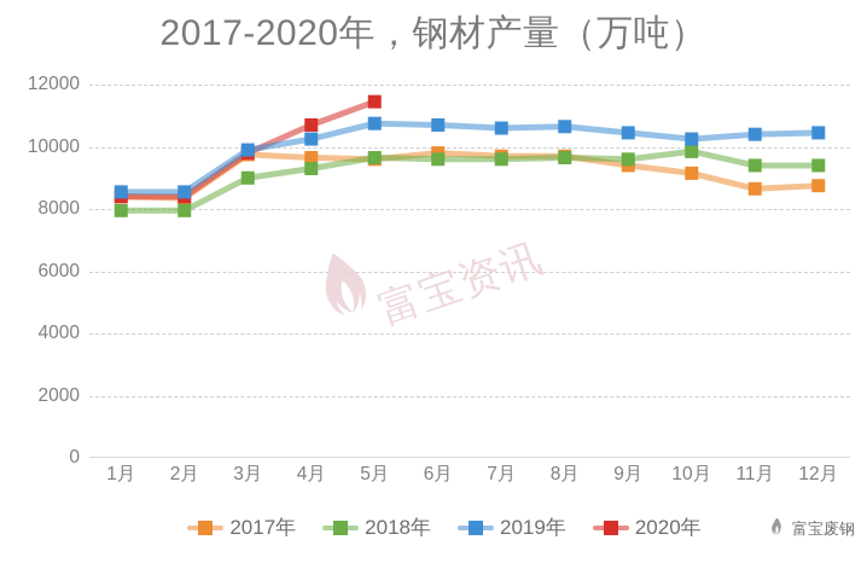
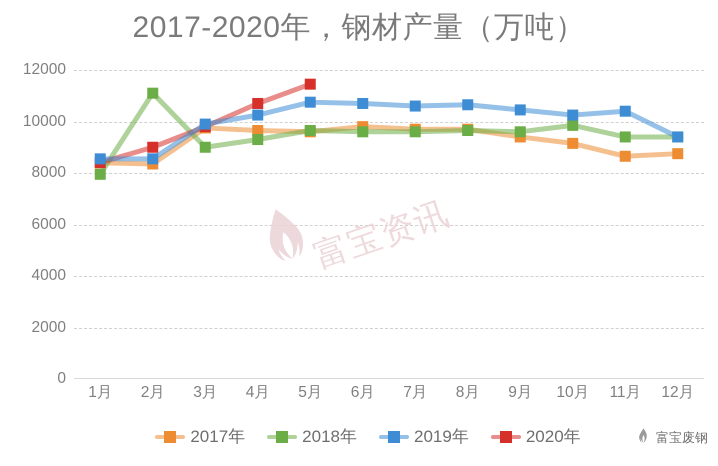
2018年/2月: 8000 -> 11100
2020年/2月: 8400 -> 9000
2019年/12月: 10400 -> 9400
